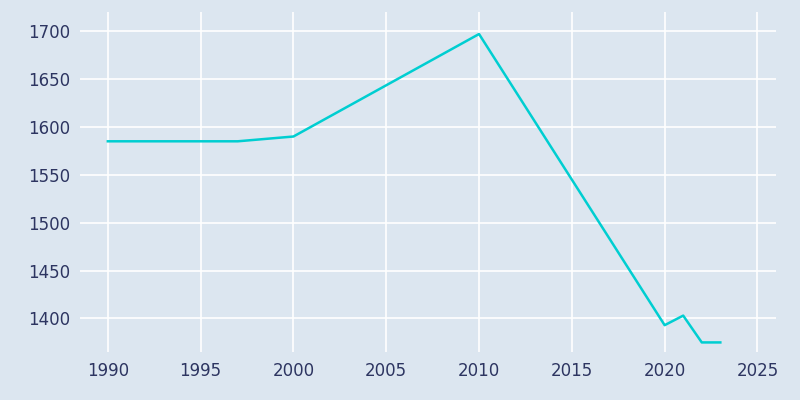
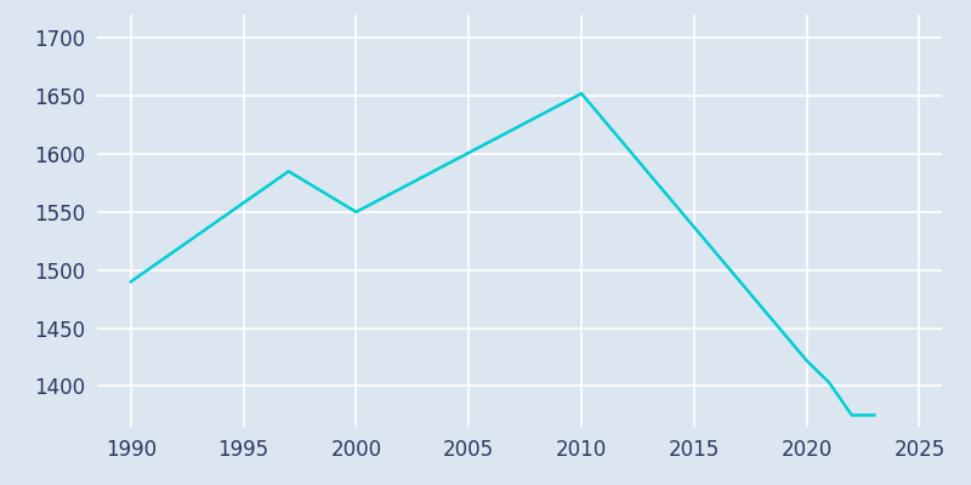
1990: 1585 -> 1490
2000: 1590 -> 1550
2010: 1697 -> 1652
2020: 1393 -> 1422
